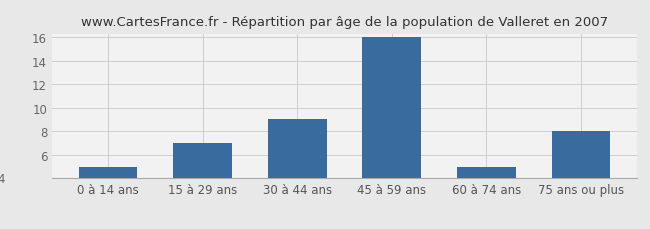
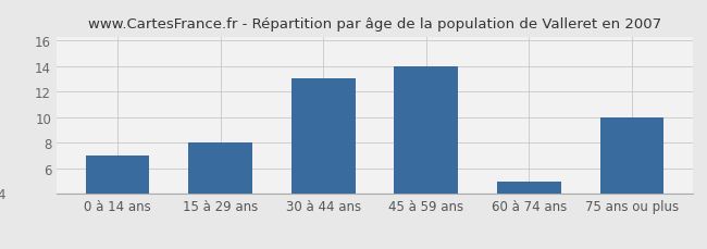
0 à 14 ans: 5 -> 7
15 à 29 ans: 7 -> 8
30 à 44 ans: 9 -> 13
45 à 59 ans: 16 -> 14
75 ans ou plus: 8 -> 10
